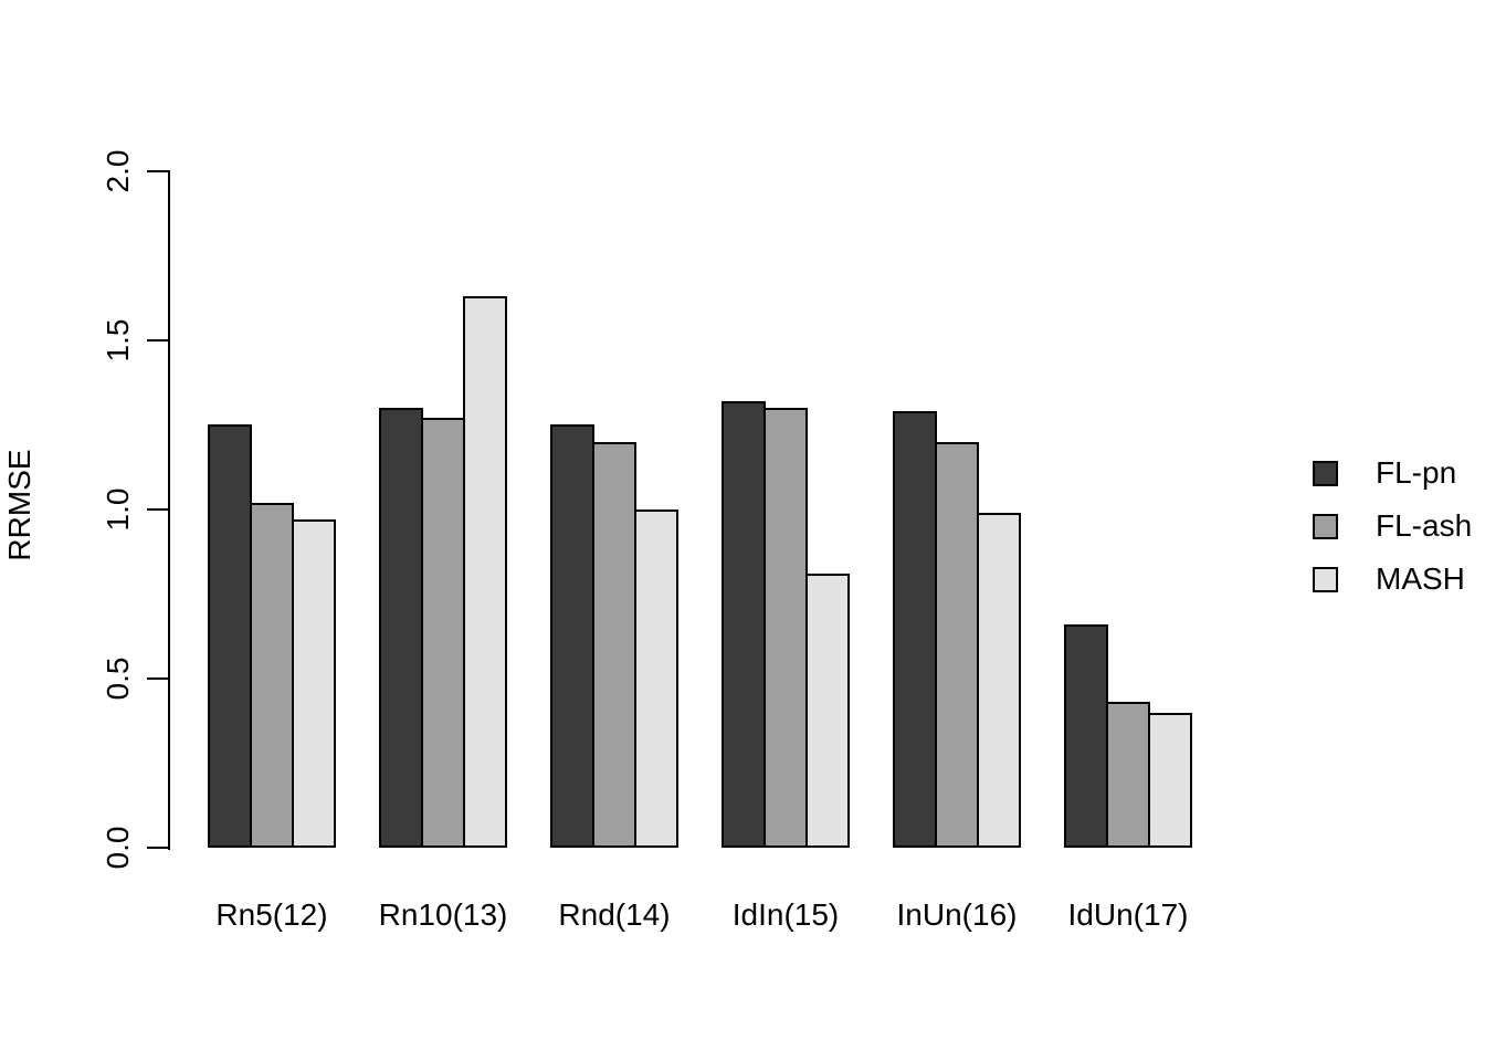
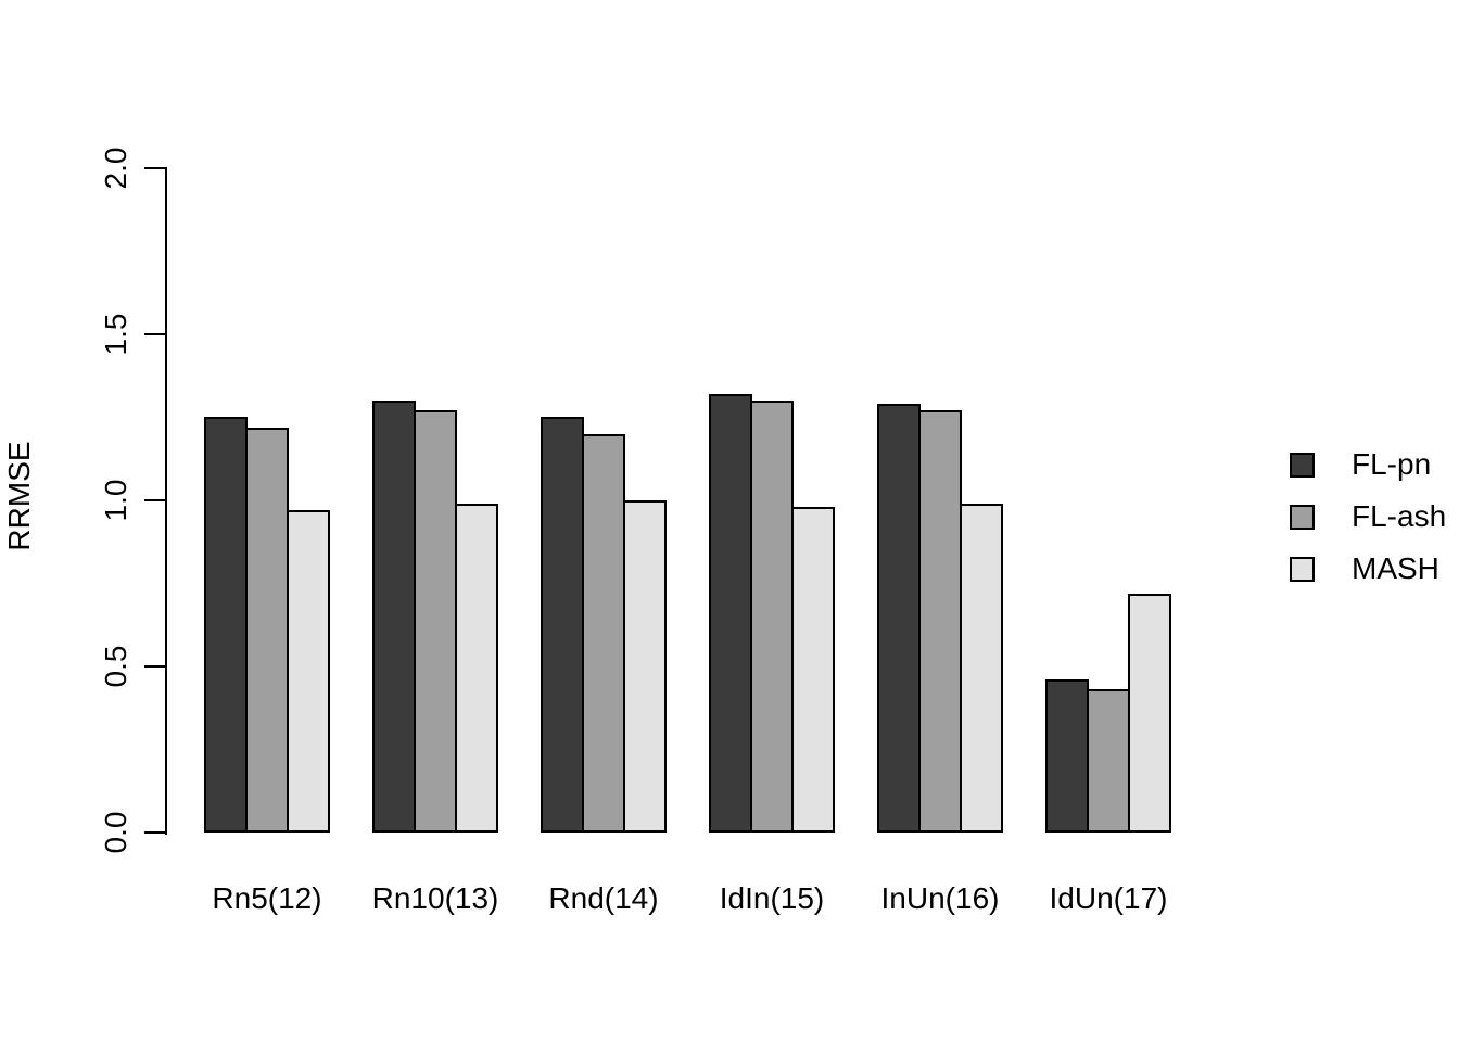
FL-ash/Rn5(12): 1.02 -> 1.22
MASH/Rn10(13): 1.63 -> 0.99
MASH/IdIn(15): 0.81 -> 0.98
FL-ash/InUn(16): 1.20 -> 1.27
FL-pn/IdUn(17): 0.66 -> 0.46
MASH/IdUn(17): 0.40 -> 0.72
